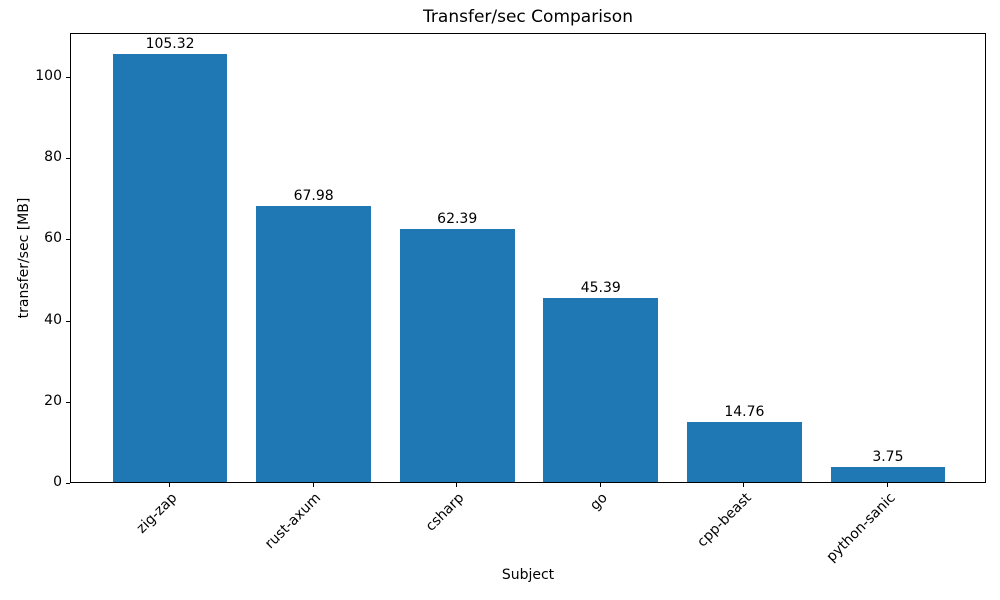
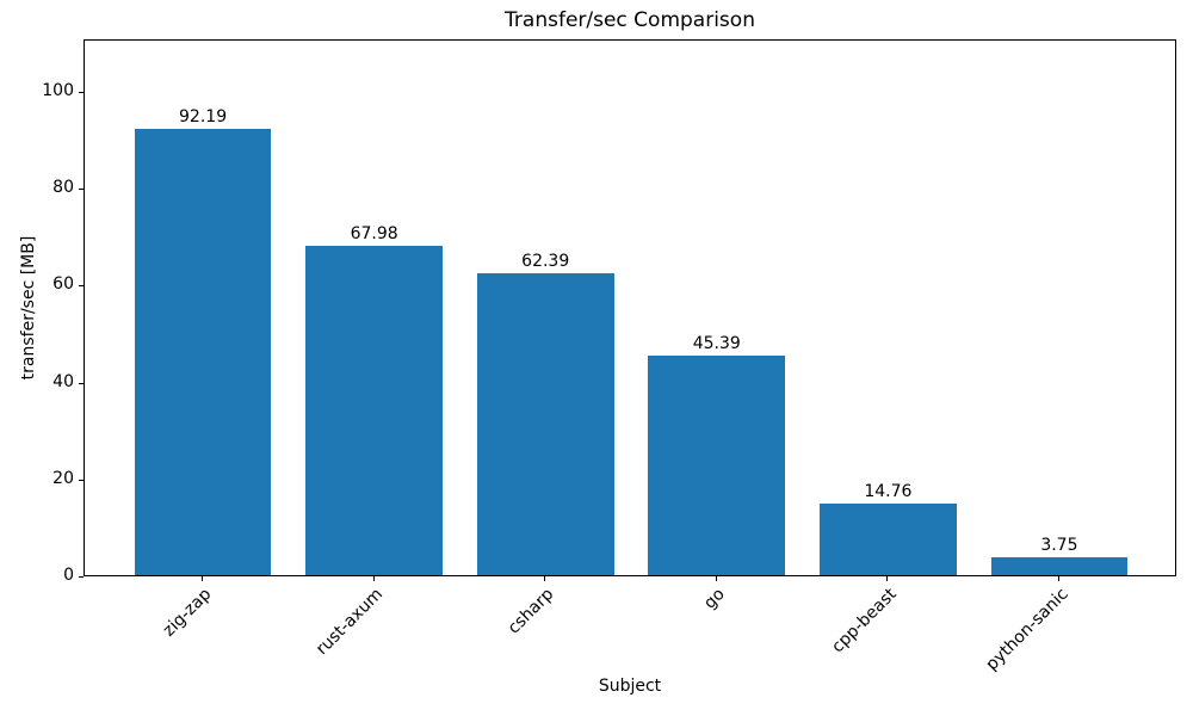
zig-zap: 105.32 -> 92.19
